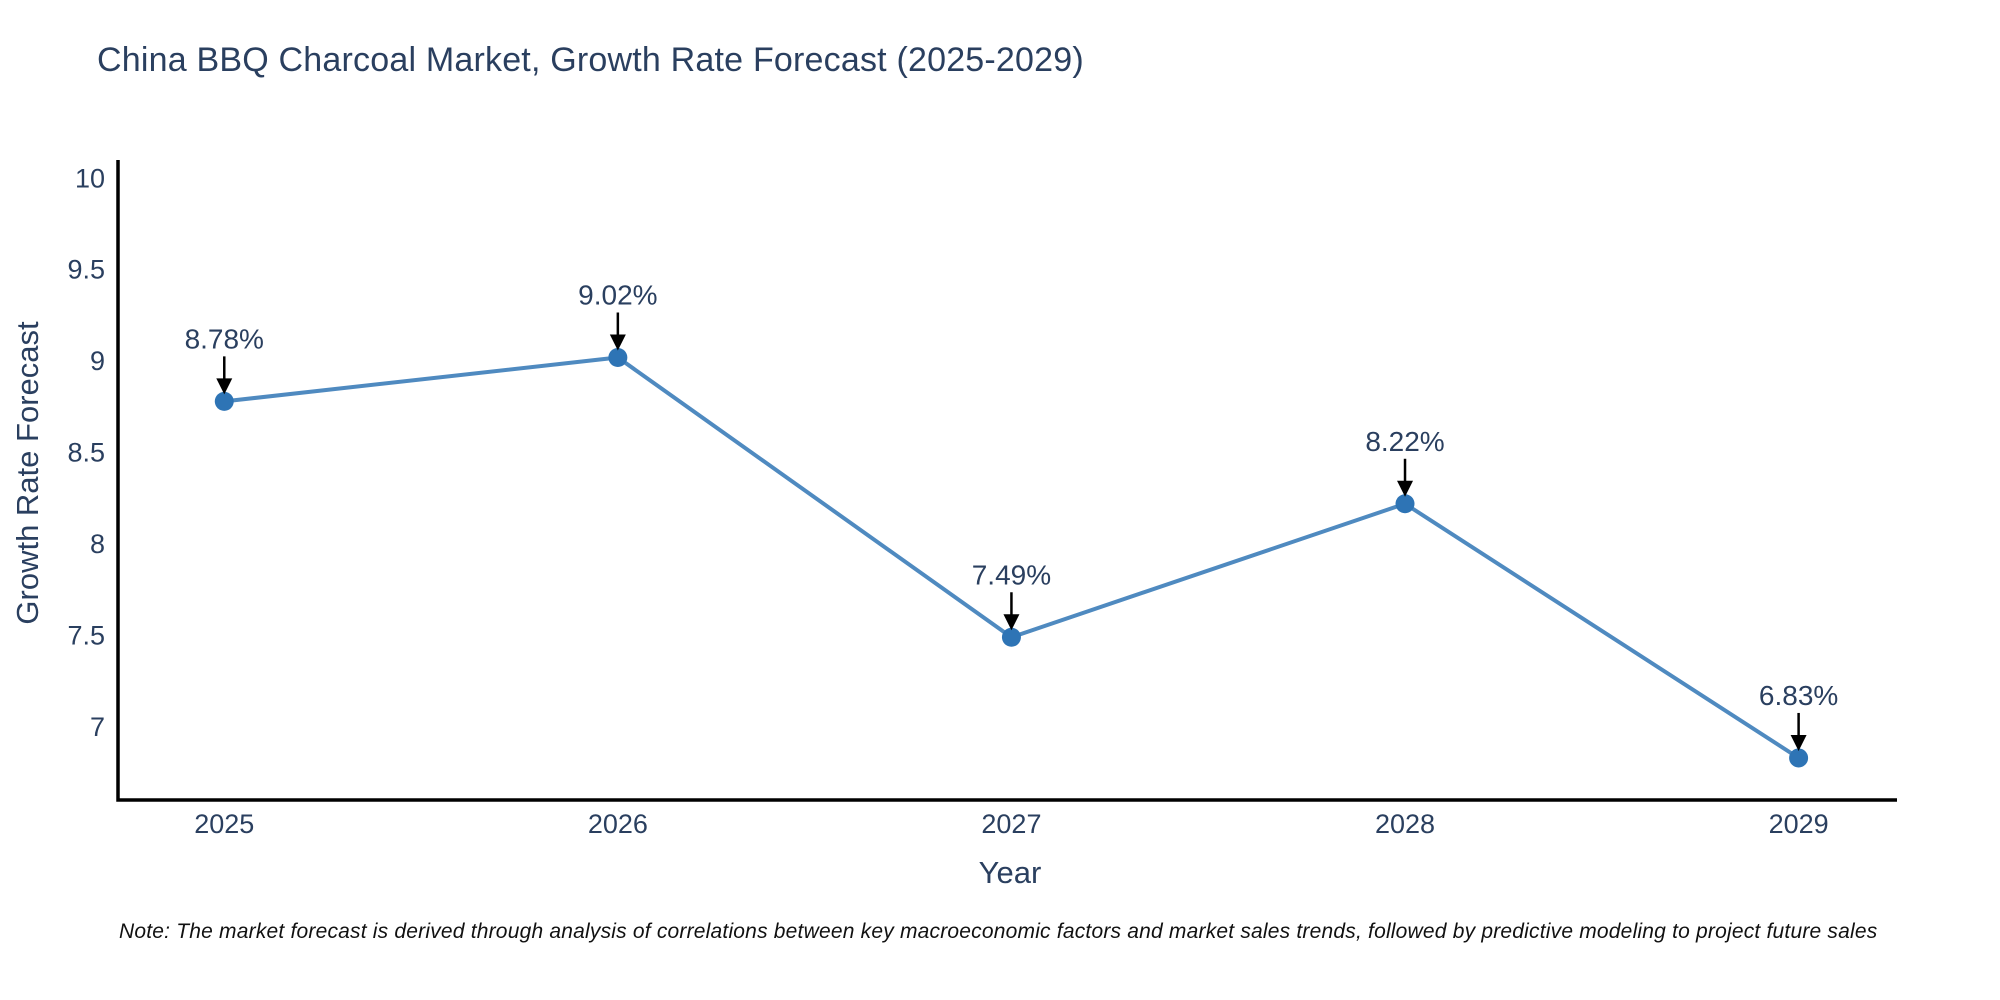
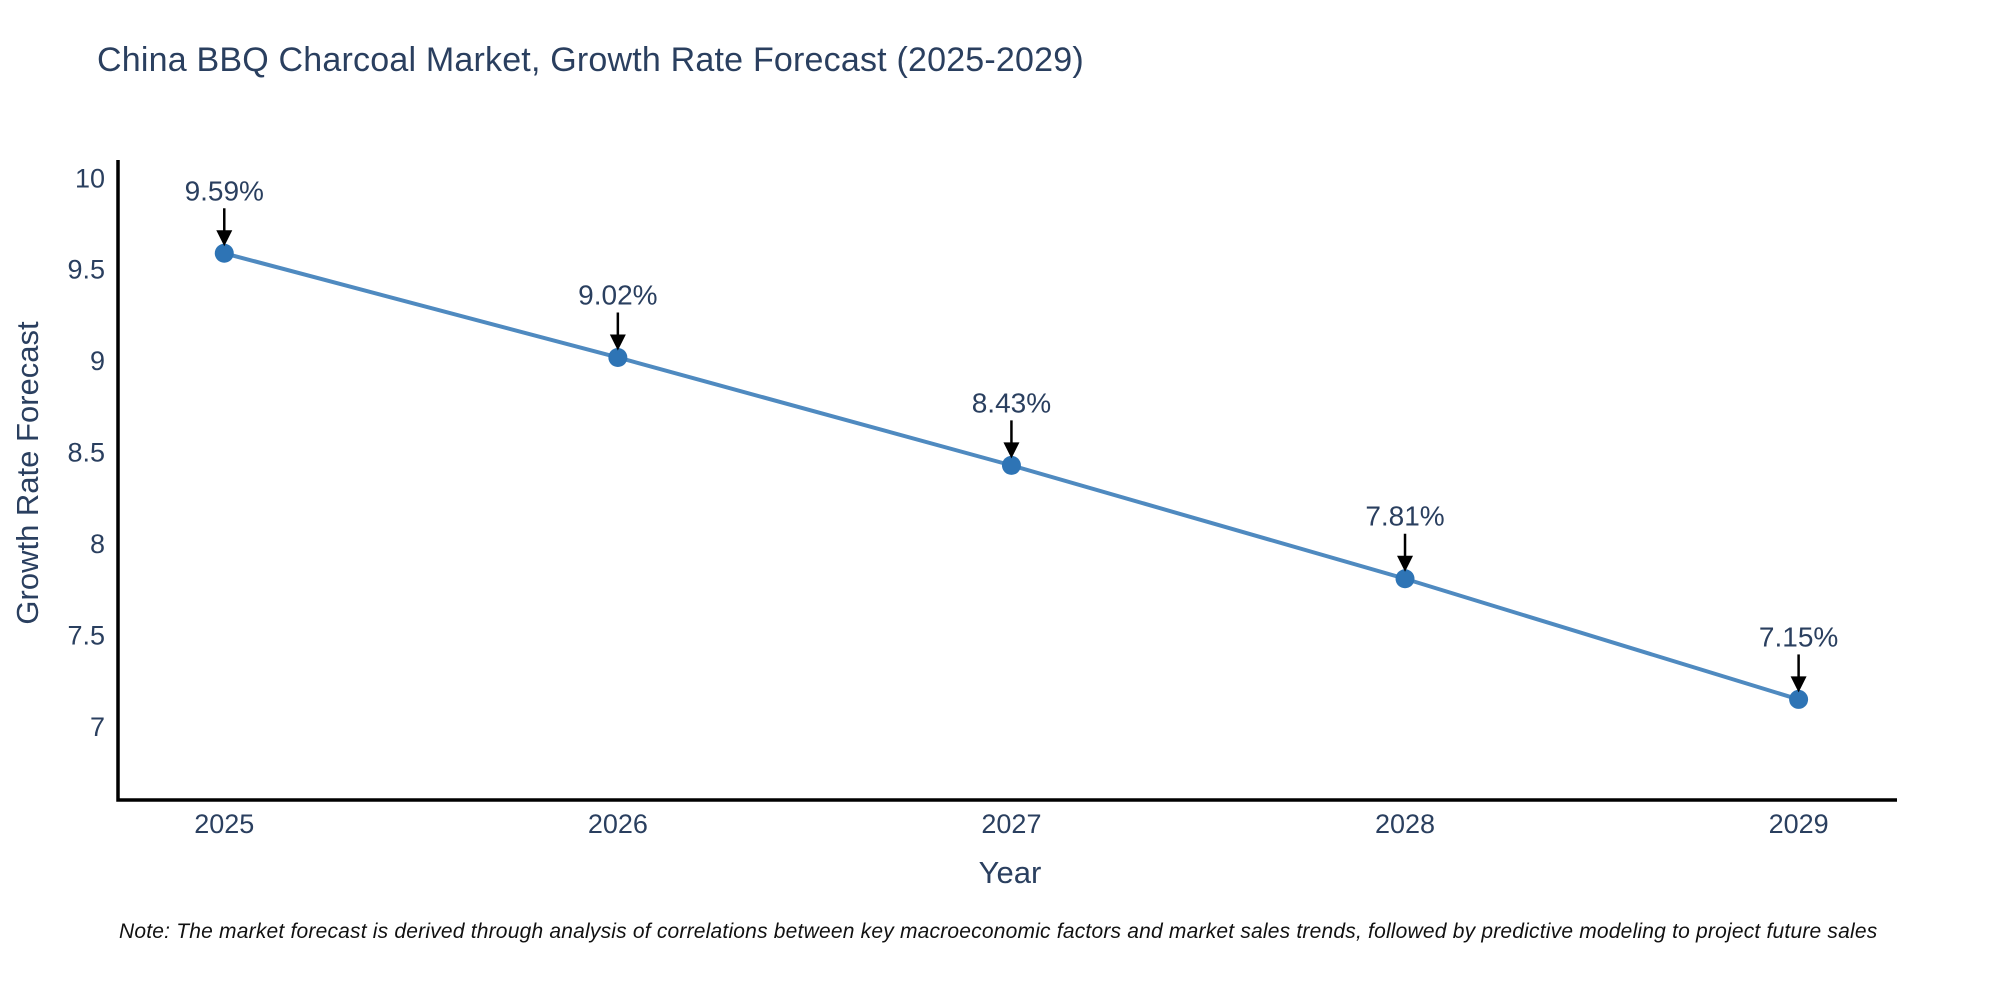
2025: 8.78% -> 9.59%
2027: 7.49% -> 8.43%
2028: 8.22% -> 7.81%
2029: 6.83% -> 7.15%
